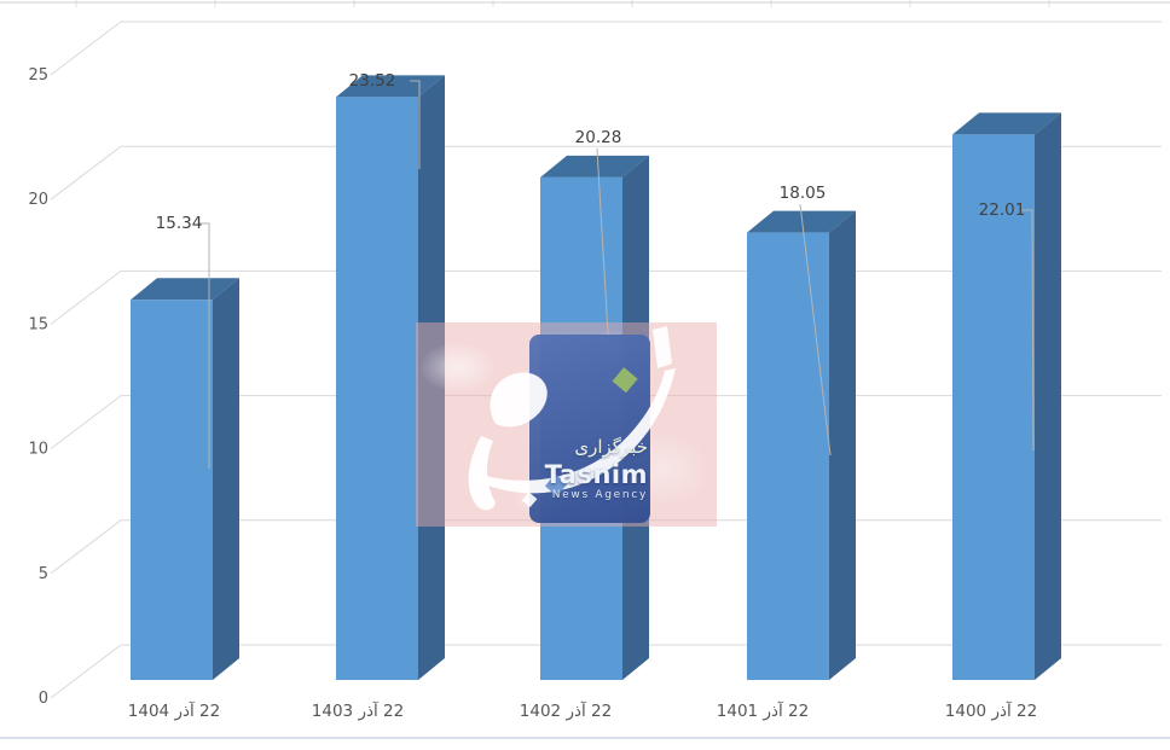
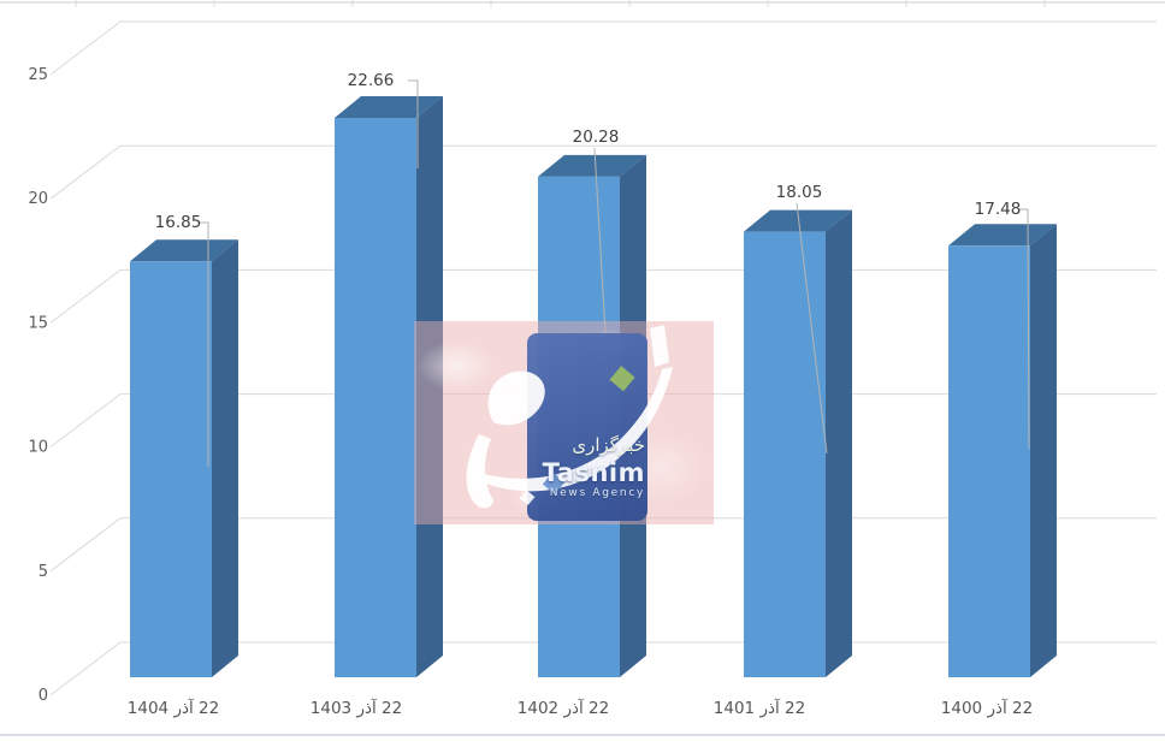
22 آذر 1404: 15.34 -> 16.85
22 آذر 1403: 23.52 -> 22.66
22 آذر 1400: 22.01 -> 17.48
